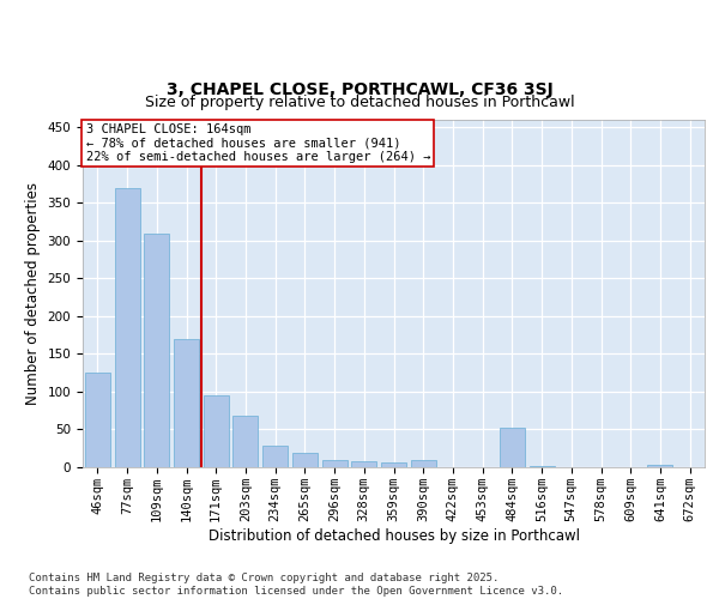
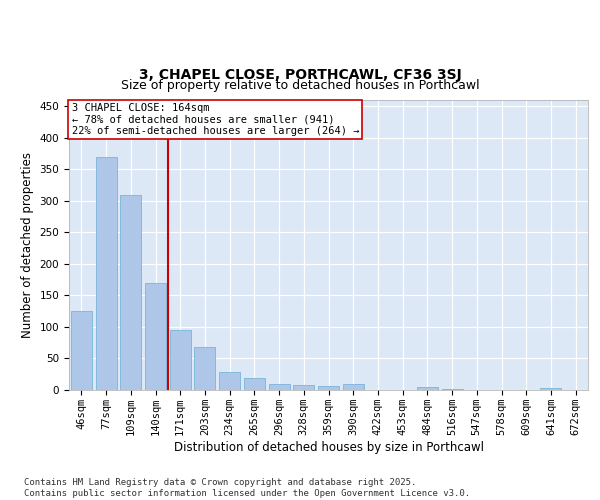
484sqm: 52 -> 4
